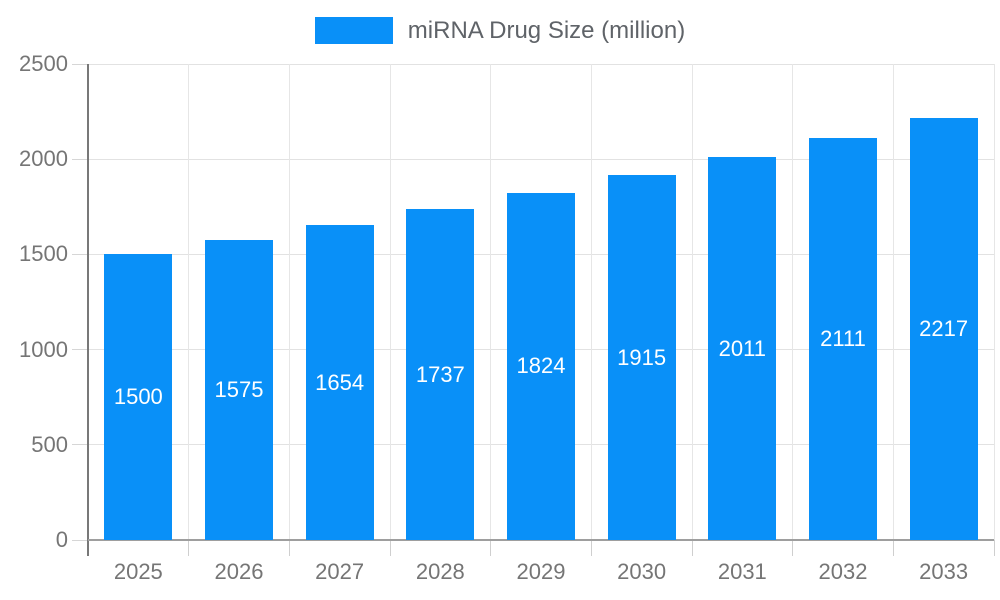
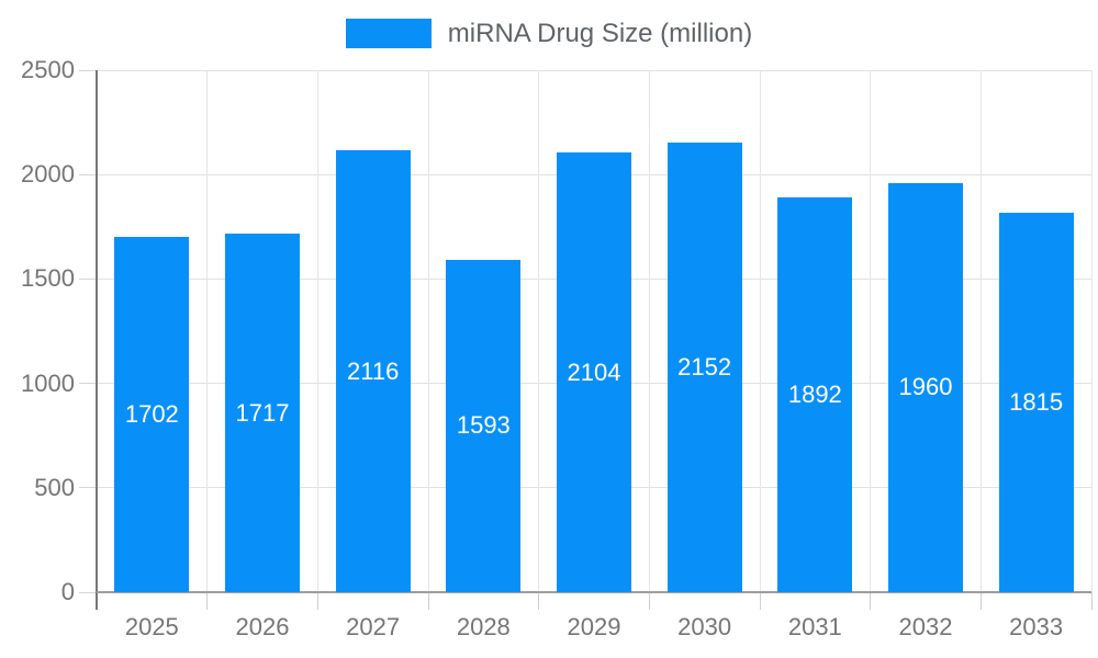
2025: 1500 -> 1702
2026: 1575 -> 1717
2027: 1654 -> 2116
2028: 1737 -> 1593
2029: 1824 -> 2104
2030: 1915 -> 2152
2031: 2011 -> 1892
2032: 2111 -> 1960
2033: 2217 -> 1815
